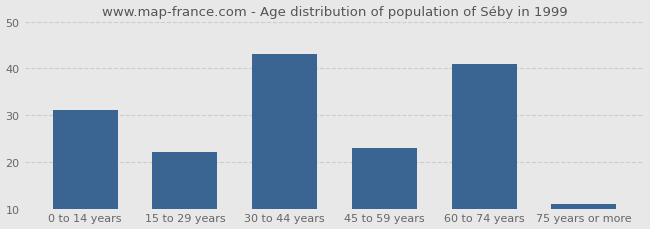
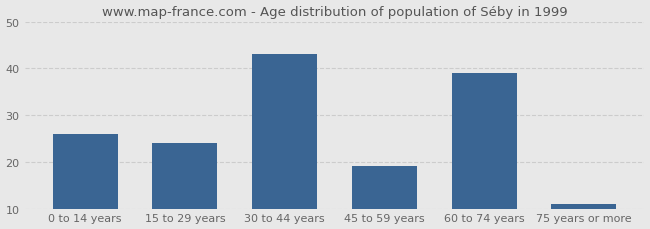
0 to 14 years: 31 -> 26
15 to 29 years: 22 -> 24
45 to 59 years: 23 -> 19
60 to 74 years: 41 -> 39
